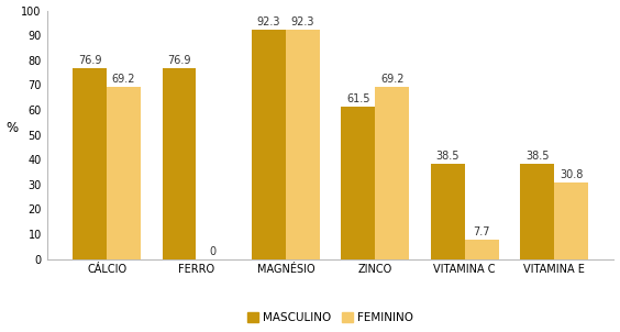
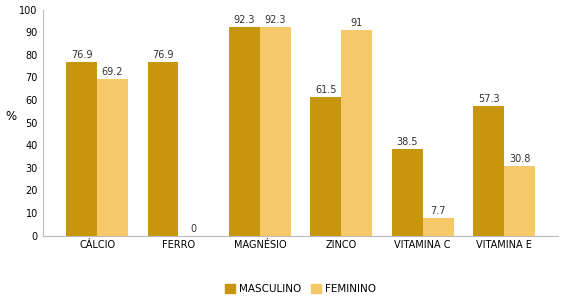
FEMININO/ZINCO: 69.2 -> 91
MASCULINO/VITAMINA E: 38.5 -> 57.3
